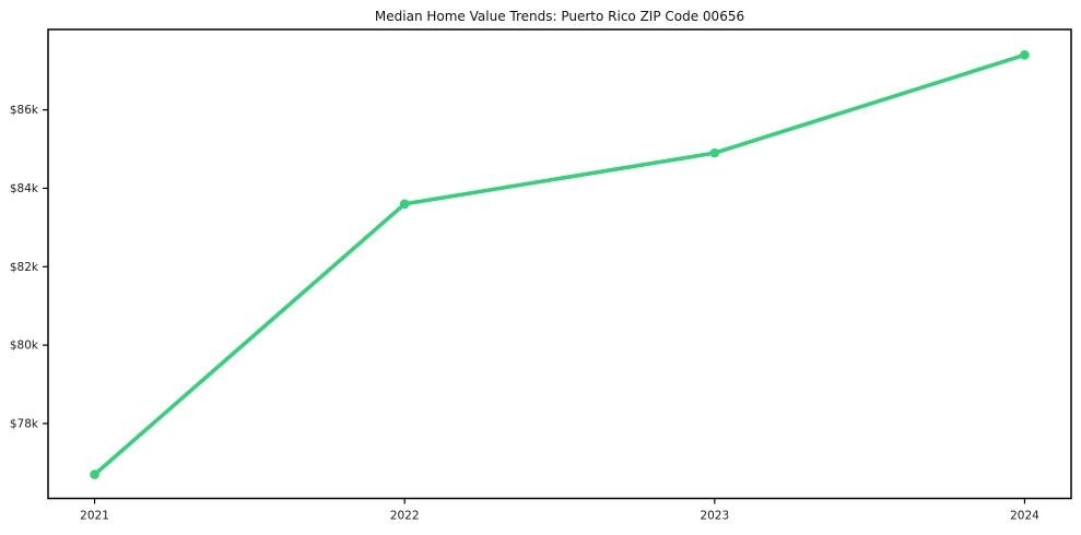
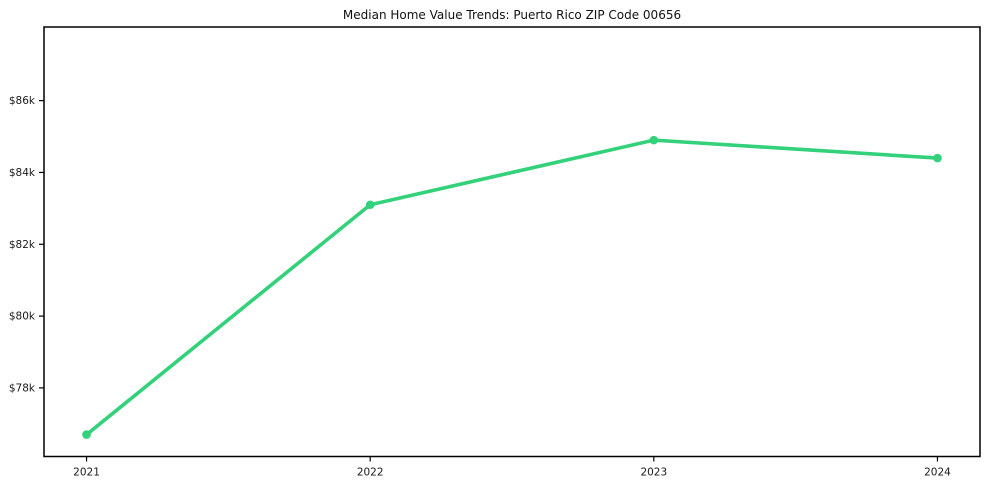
2022: $83.6k -> $83.1k
2024: $87.4k -> $84.4k
